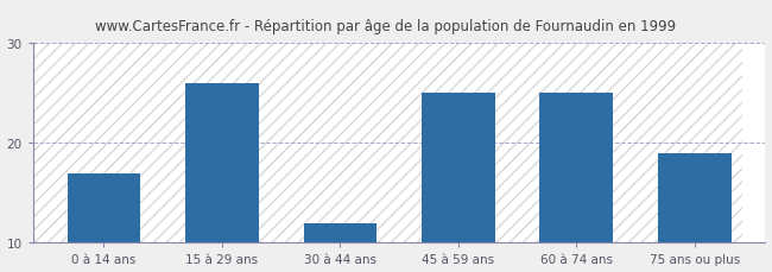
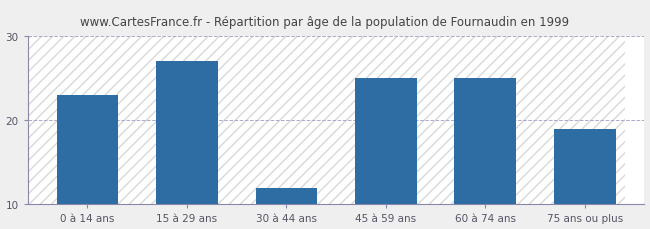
0 à 14 ans: 17 -> 23
15 à 29 ans: 26 -> 27
